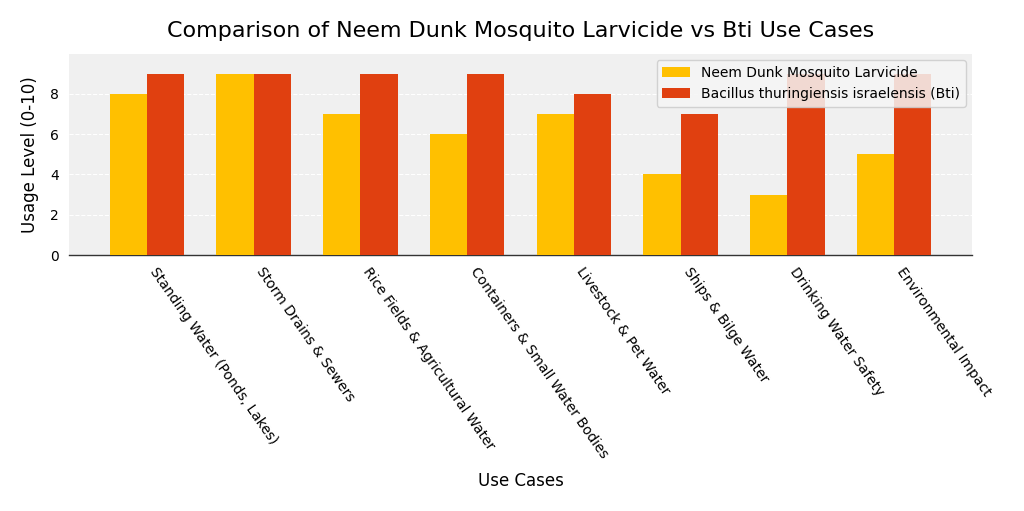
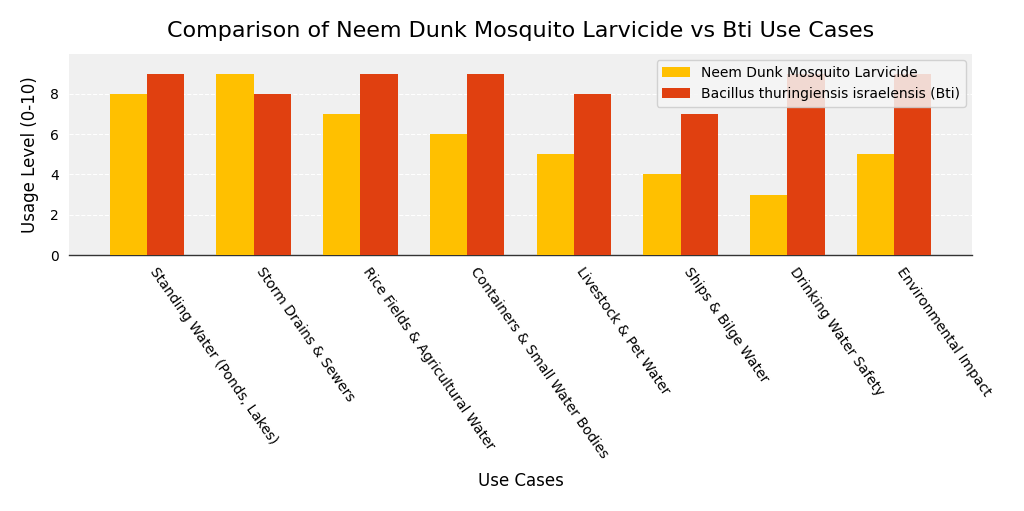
Bacillus thuringiensis israelensis (Bti)/Storm Drains & Sewers: 9 -> 8
Neem Dunk Mosquito Larvicide/Livestock & Pet Water: 7 -> 5
